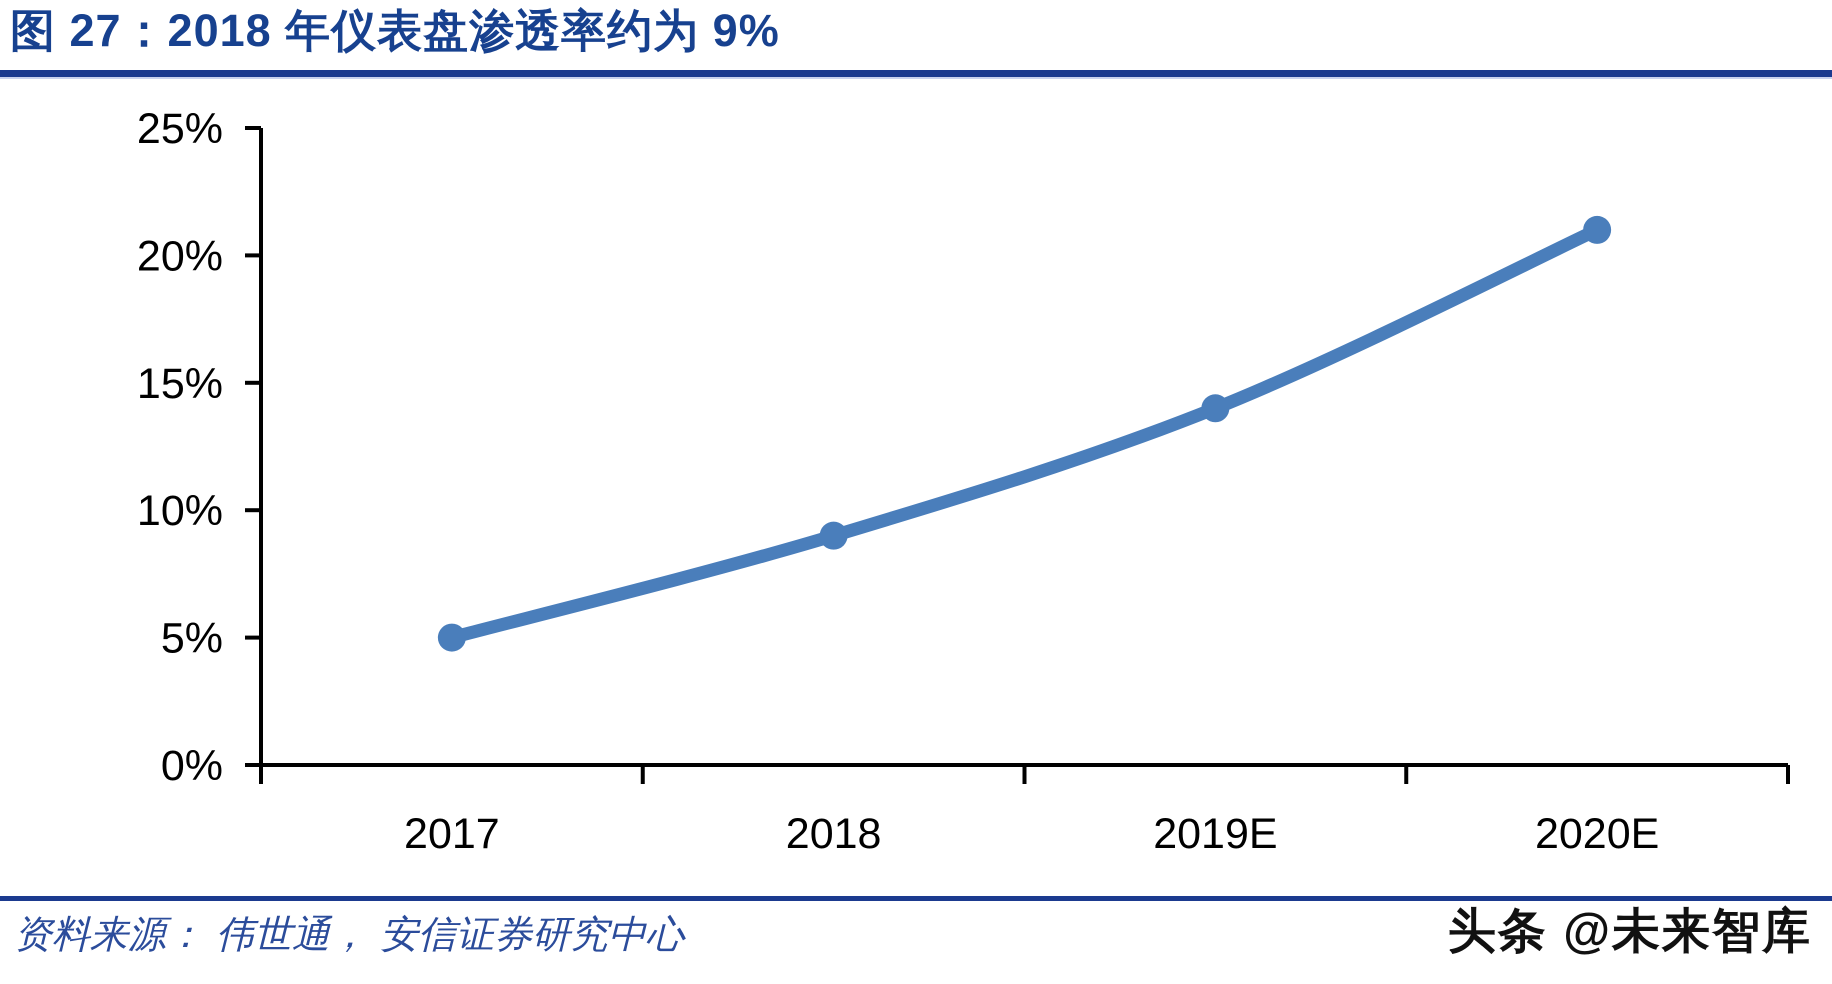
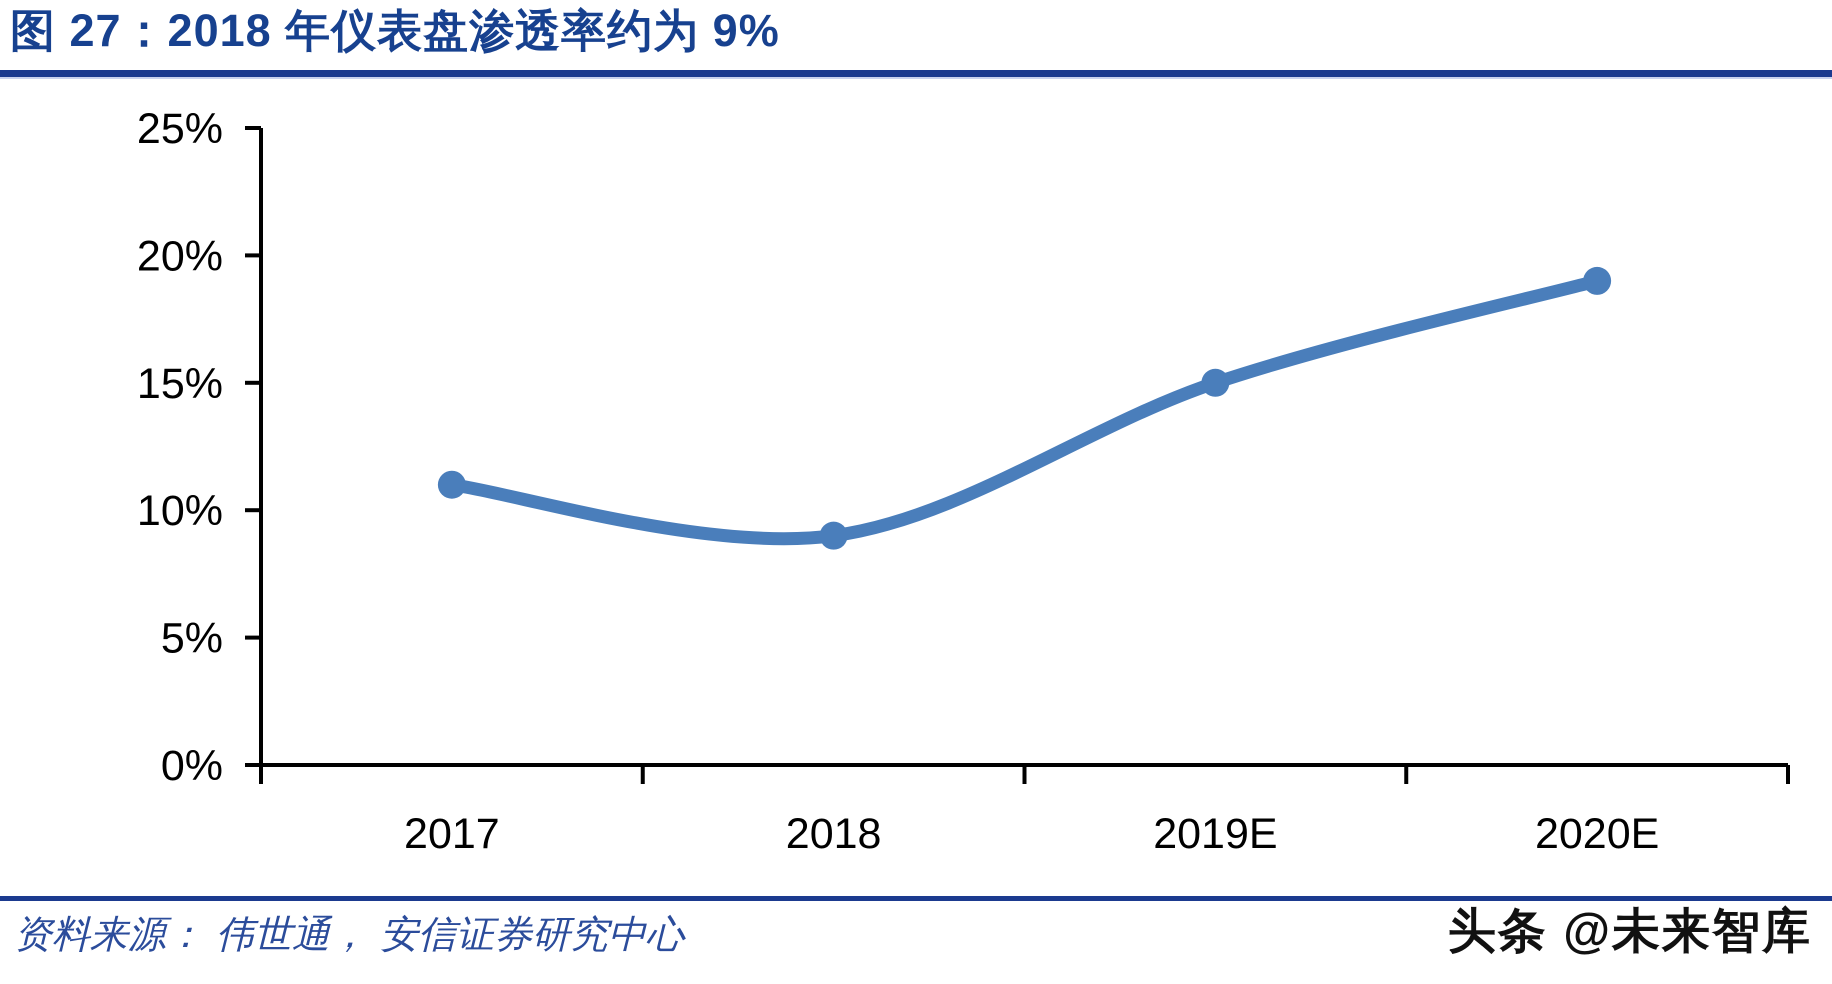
2017: 5% -> 11%
2019E: 14% -> 15%
2020E: 21% -> 19%
